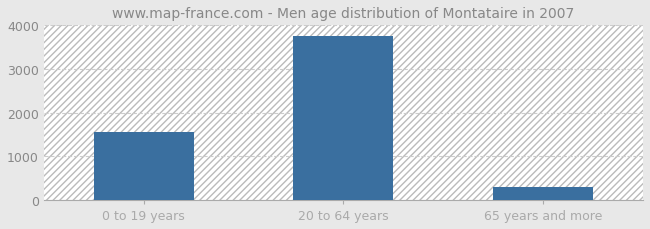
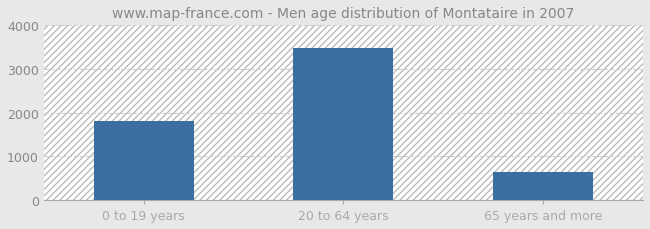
0 to 19 years: 1550 -> 1800
20 to 64 years: 3750 -> 3480
65 years and more: 300 -> 650
